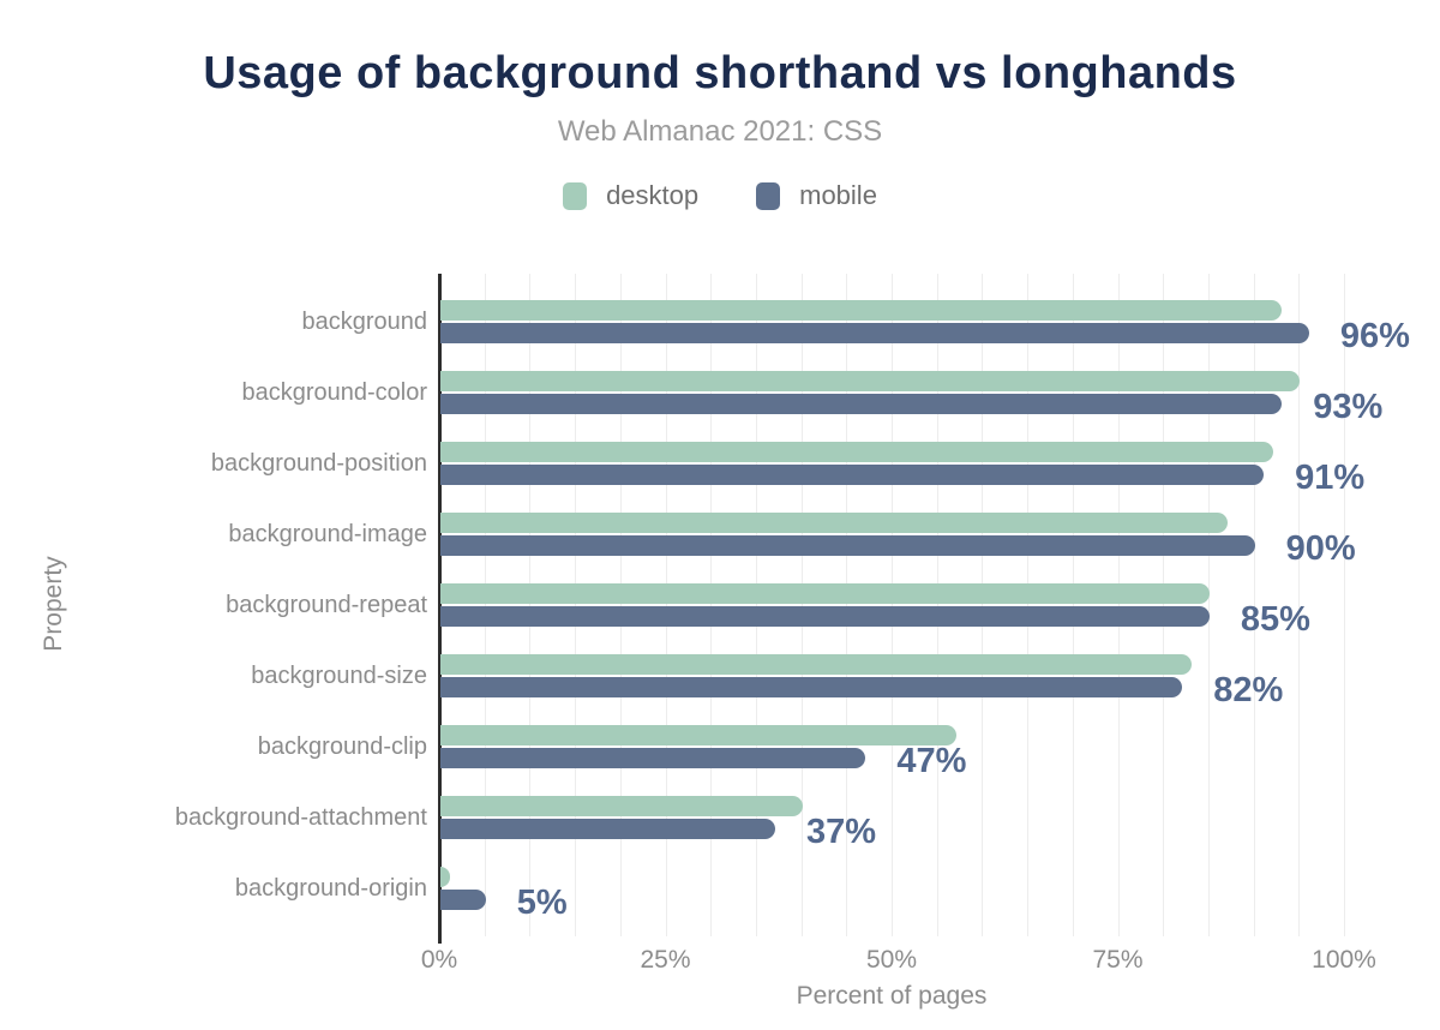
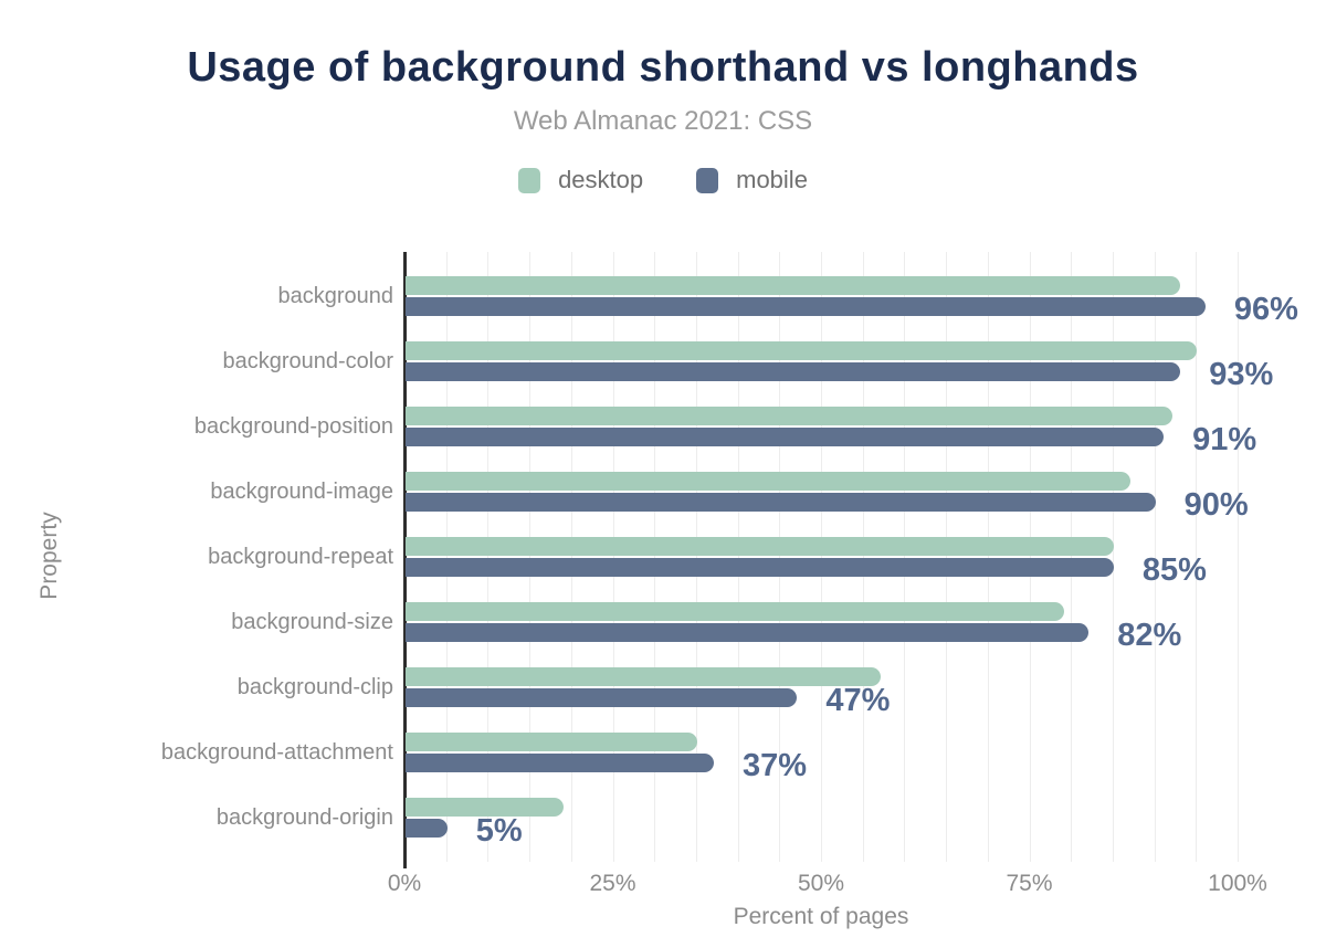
desktop/background-size: 83% -> 79%
desktop/background-attachment: 40% -> 35%
desktop/background-origin: 1% -> 19%
